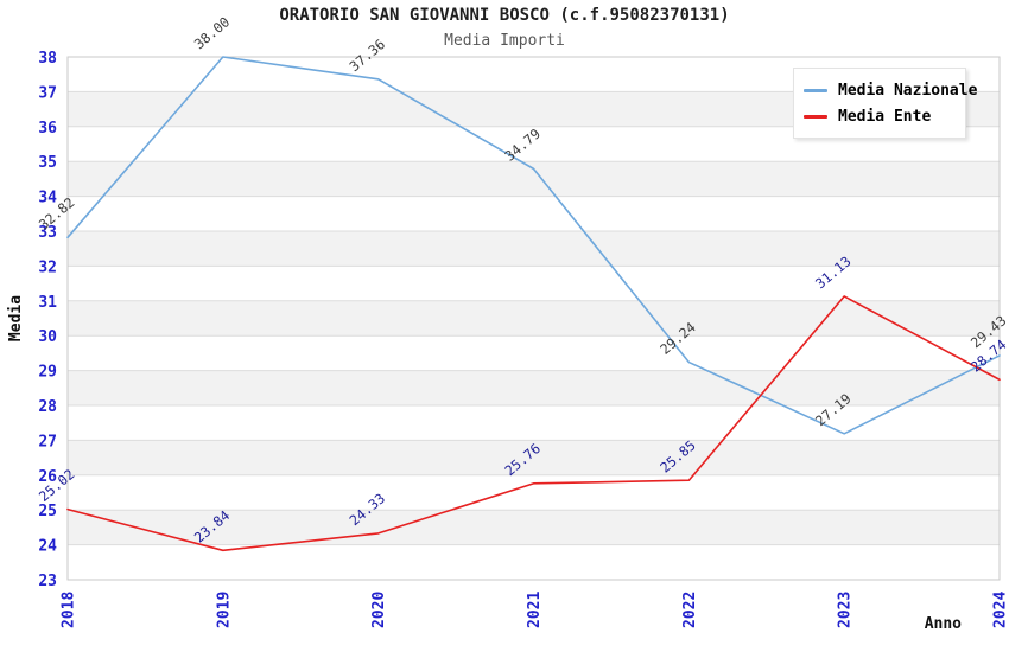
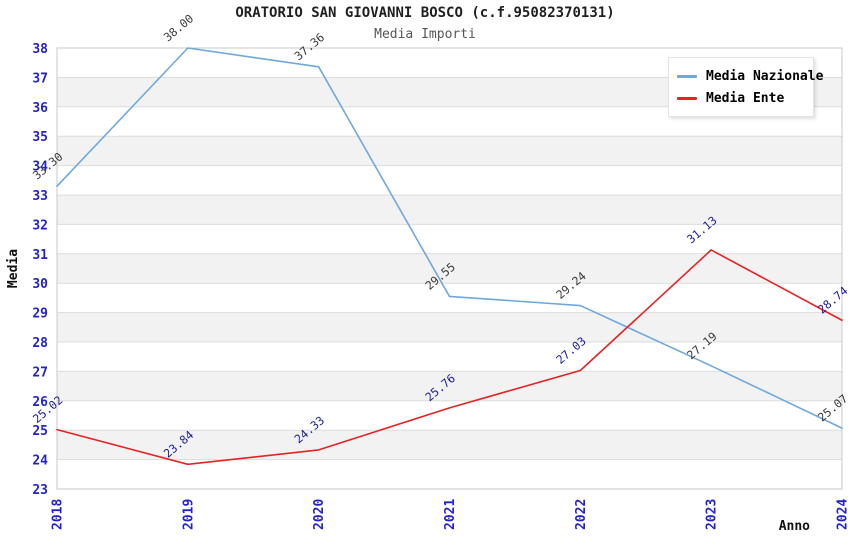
Media Nazionale/2018: 32.82 -> 33.30
Media Nazionale/2021: 34.79 -> 29.55
Media Ente/2022: 25.85 -> 27.03
Media Nazionale/2024: 29.43 -> 25.07
